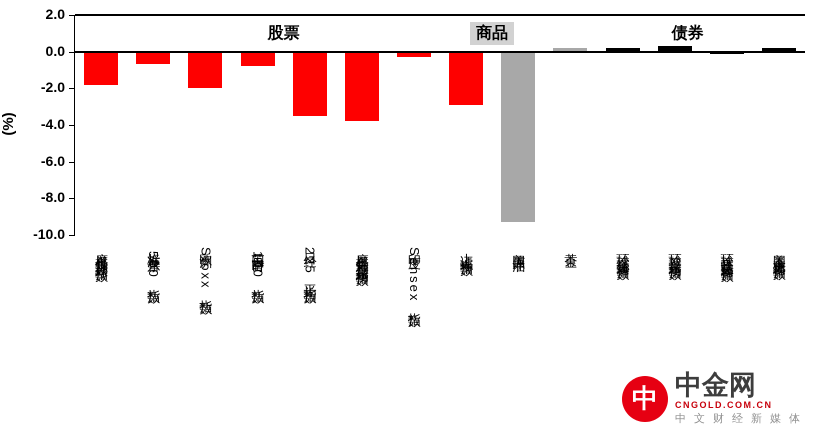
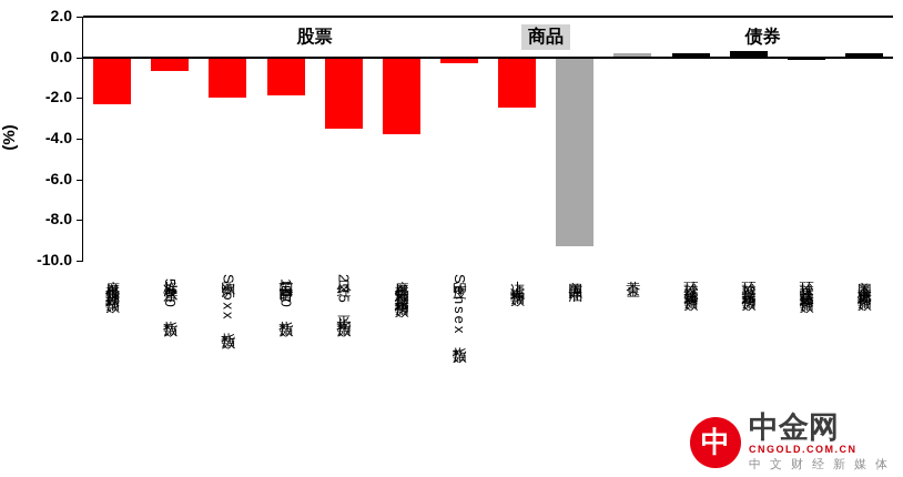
摩根士丹利环球指数: -1.8 -> -2.3
英国富时100指数: -0.8 -> -1.9
上证综合指数: -2.9 -> -2.5
